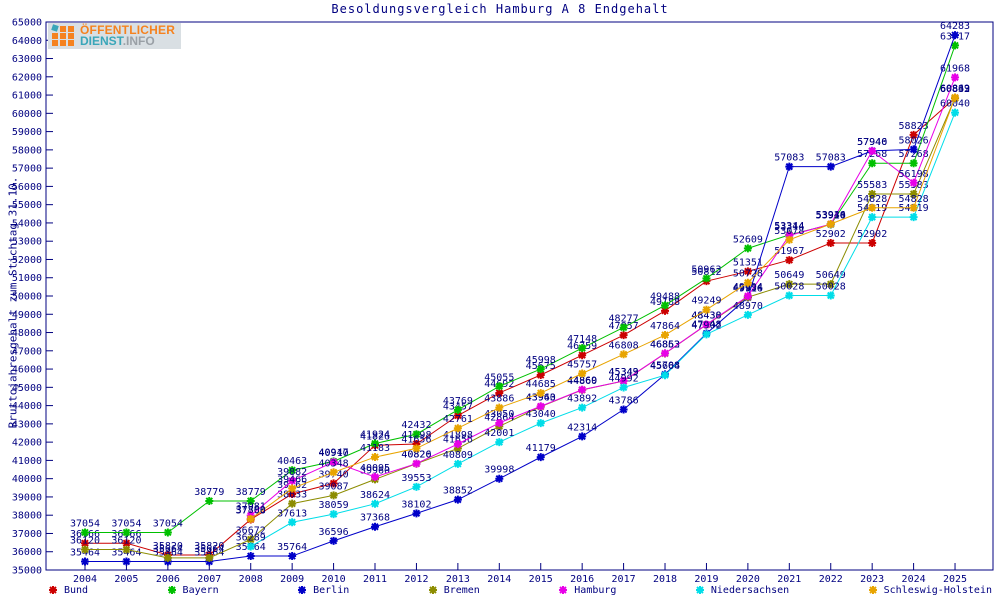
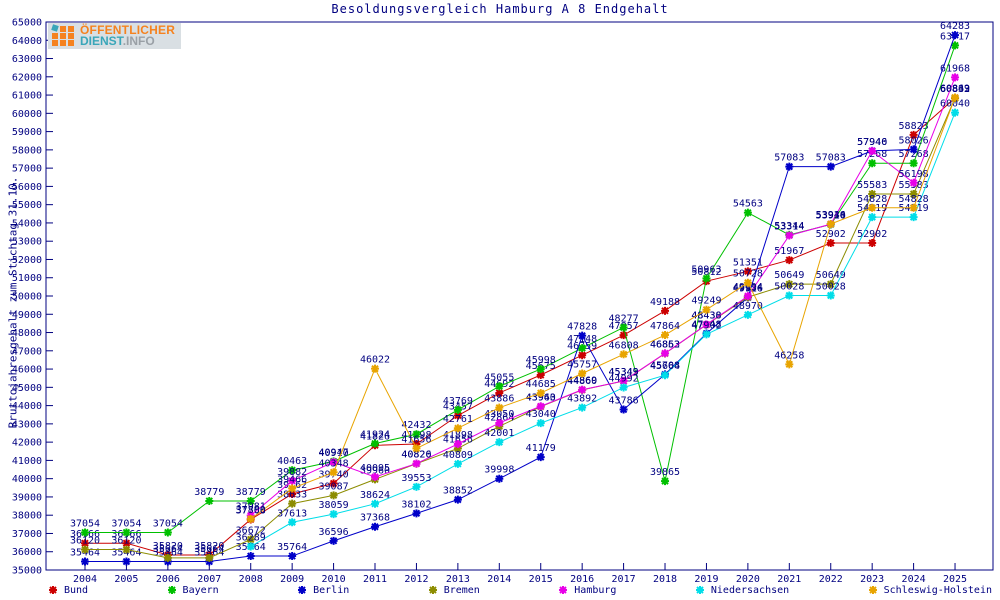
Schleswig-Holstein/2011: 41183 -> 46022
Berlin/2016: 42314 -> 47828
Bayern/2018: 49488 -> 39865
Bayern/2020: 52609 -> 54563
Schleswig-Holstein/2021: 53078 -> 46258
